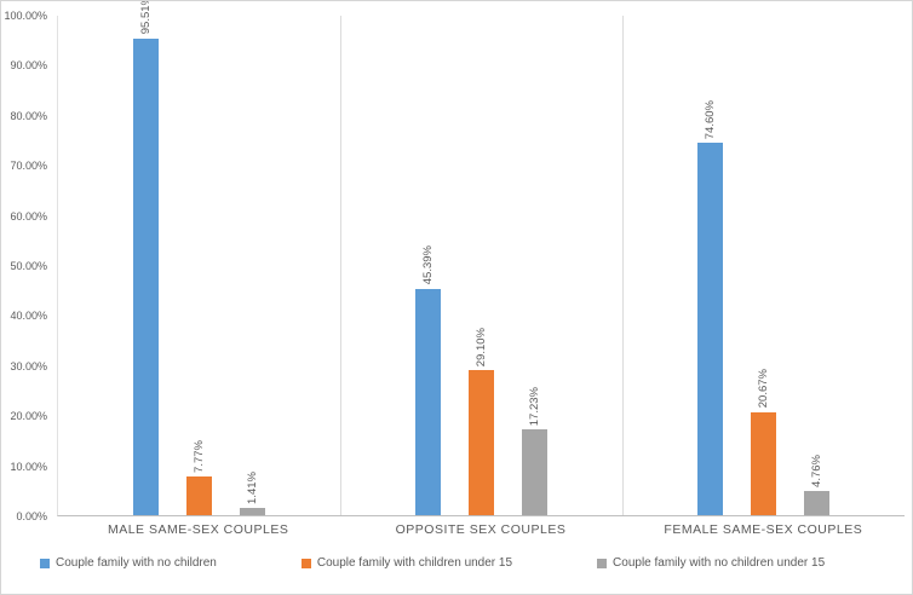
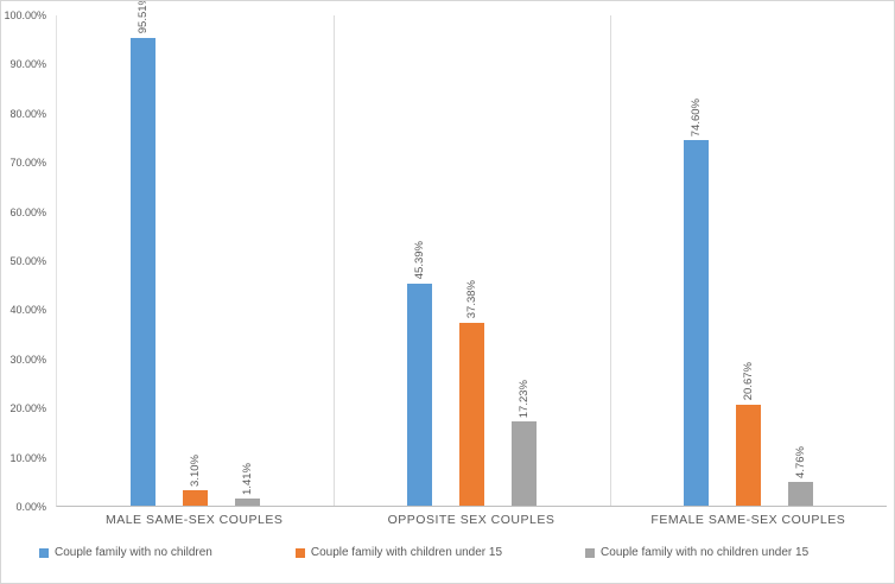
Couple family with children under 15/MALE SAME-SEX COUPLES: 7.77% -> 3.10%
Couple family with children under 15/OPPOSITE SEX COUPLES: 29.10% -> 37.38%
